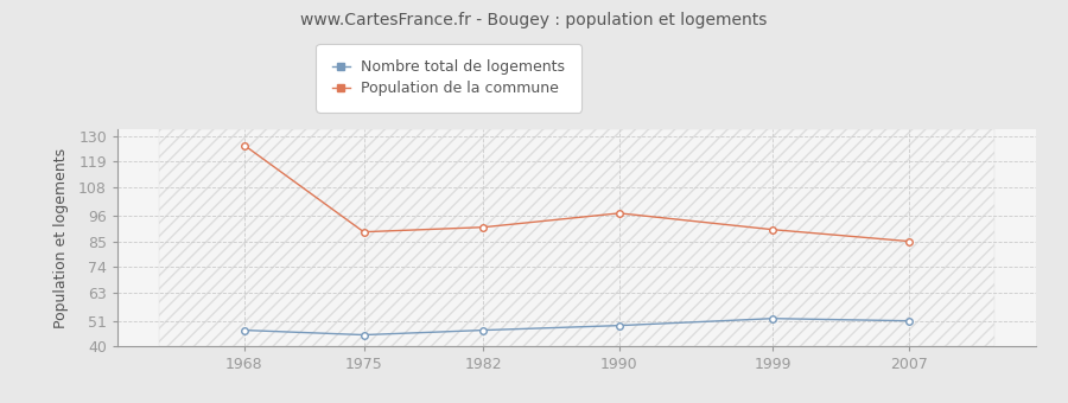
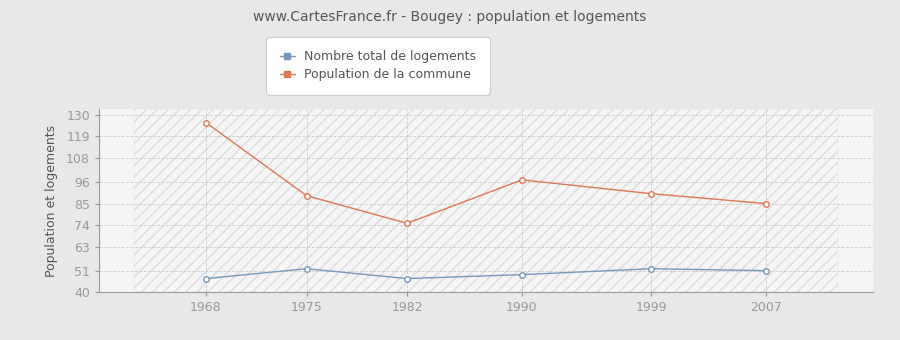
Nombre total de logements/1975: 45 -> 52
Population de la commune/1982: 91 -> 75
